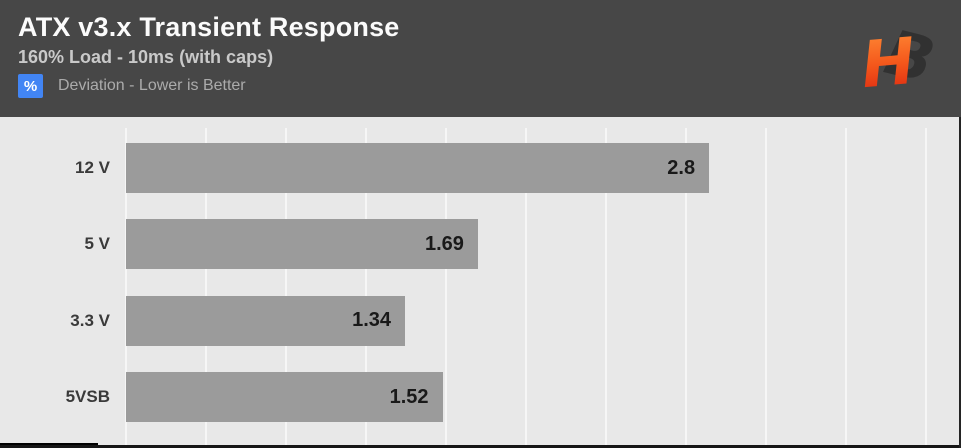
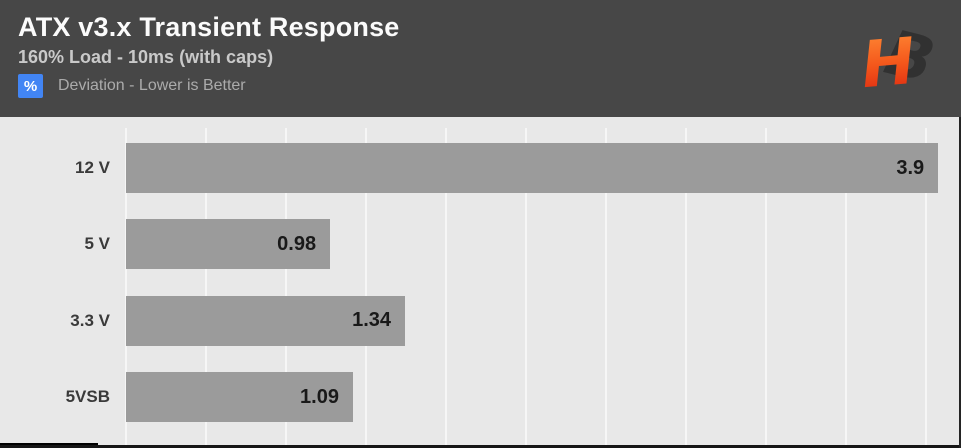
12 V: 2.8 -> 3.9
5 V: 1.69 -> 0.98
5VSB: 1.52 -> 1.09
